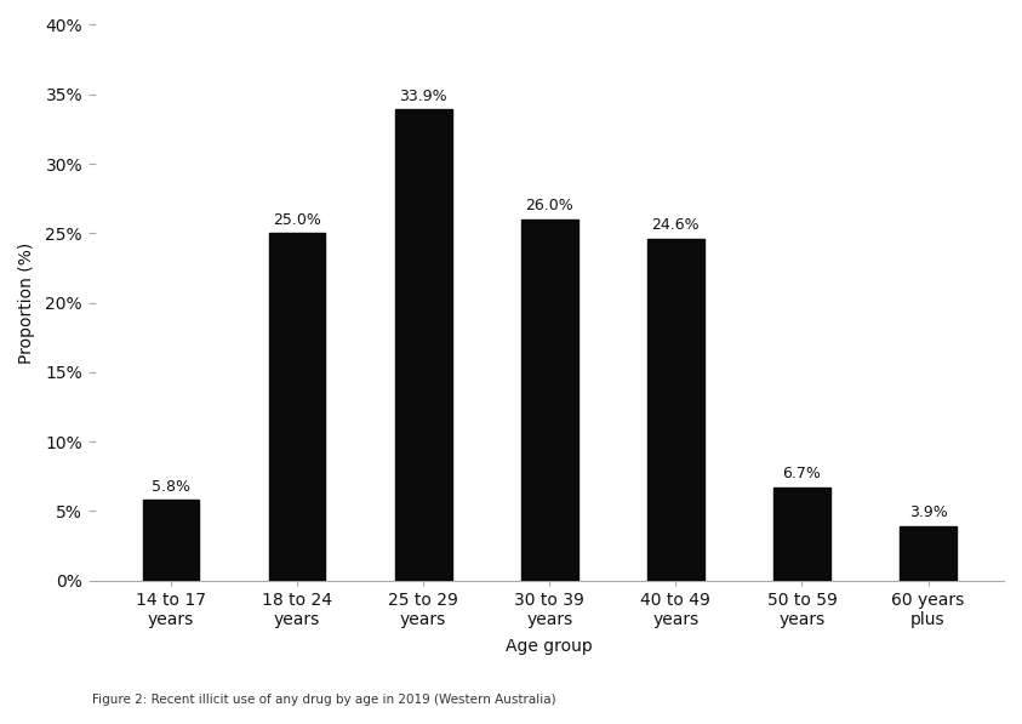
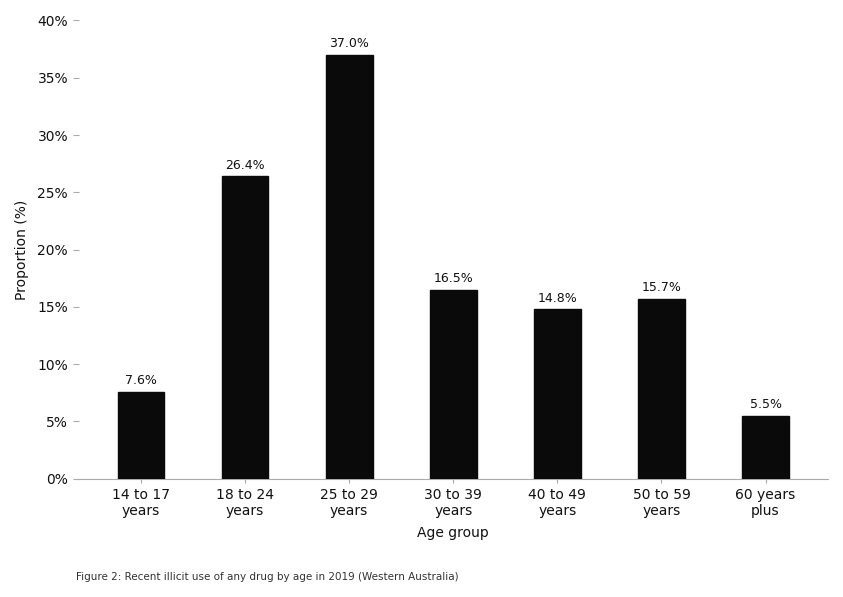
14 to 17 years: 5.8% -> 7.6%
18 to 24 years: 25.0% -> 26.4%
25 to 29 years: 33.9% -> 37.0%
30 to 39 years: 26.0% -> 16.5%
40 to 49 years: 24.6% -> 14.8%
50 to 59 years: 6.7% -> 15.7%
60 years plus: 3.9% -> 5.5%
